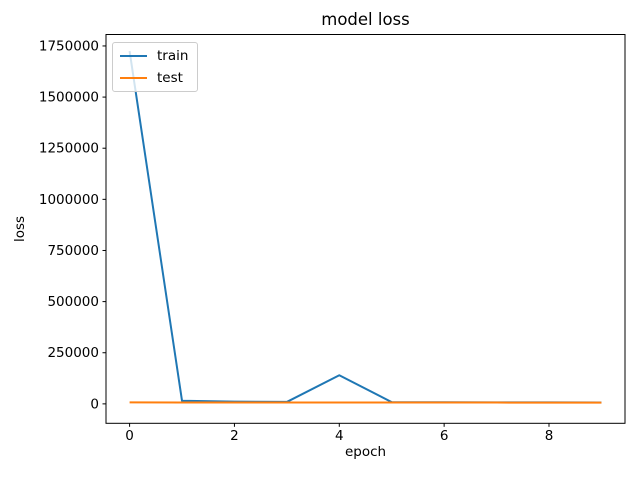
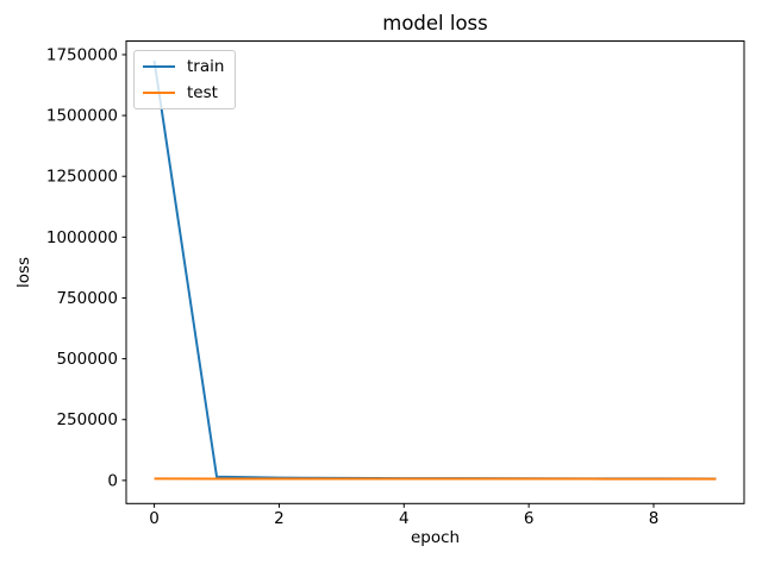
train/4: 140000 -> 10000
